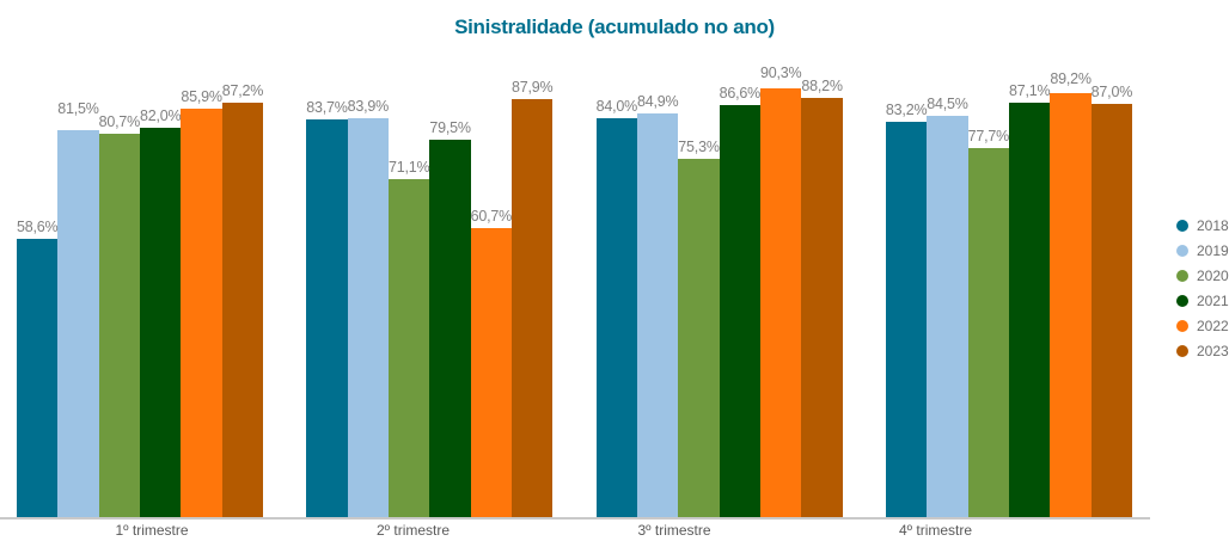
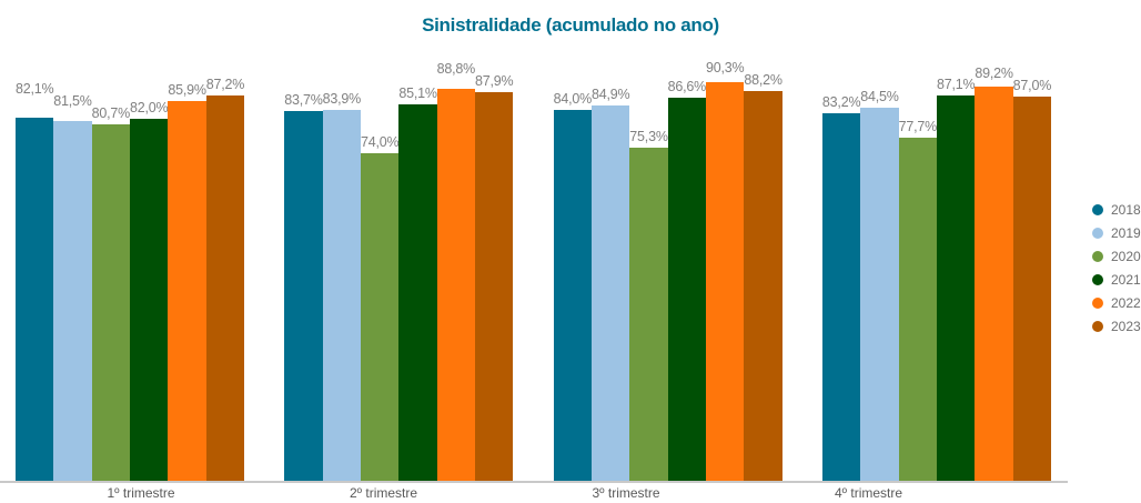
2018/1º trimestre: 58,6% -> 82,1%
2020/2º trimestre: 71,1% -> 74,0%
2021/2º trimestre: 79,5% -> 85,1%
2022/2º trimestre: 60,7% -> 88,8%
